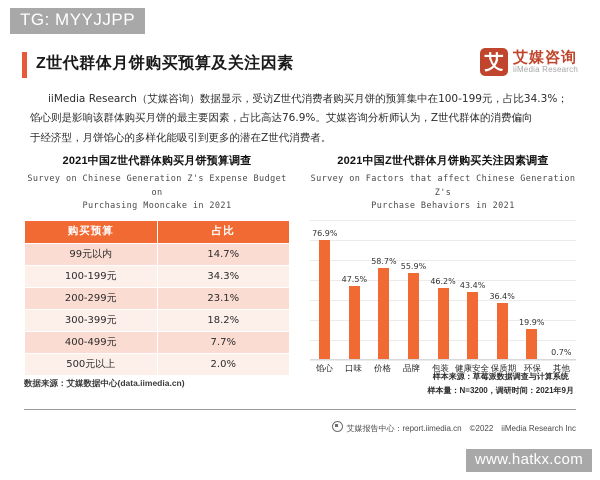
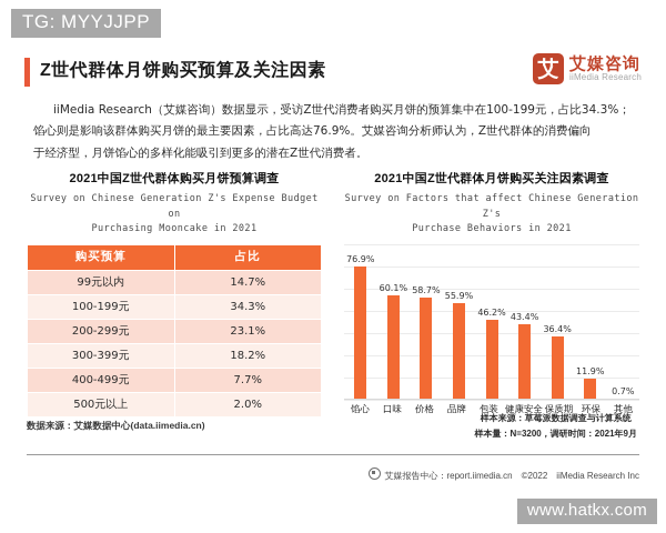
口味: 47.5% -> 60.1%
环保: 19.9% -> 11.9%
